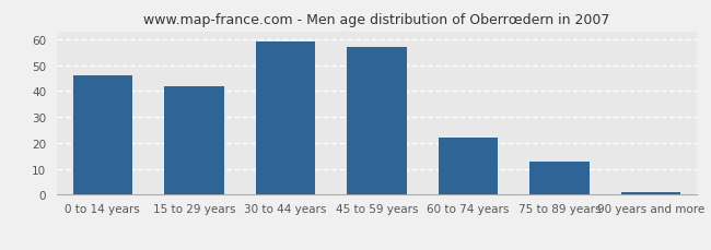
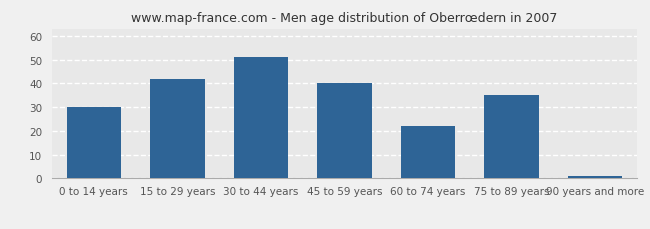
0 to 14 years: 46 -> 30
30 to 44 years: 59 -> 51
45 to 59 years: 57 -> 40
75 to 89 years: 13 -> 35
